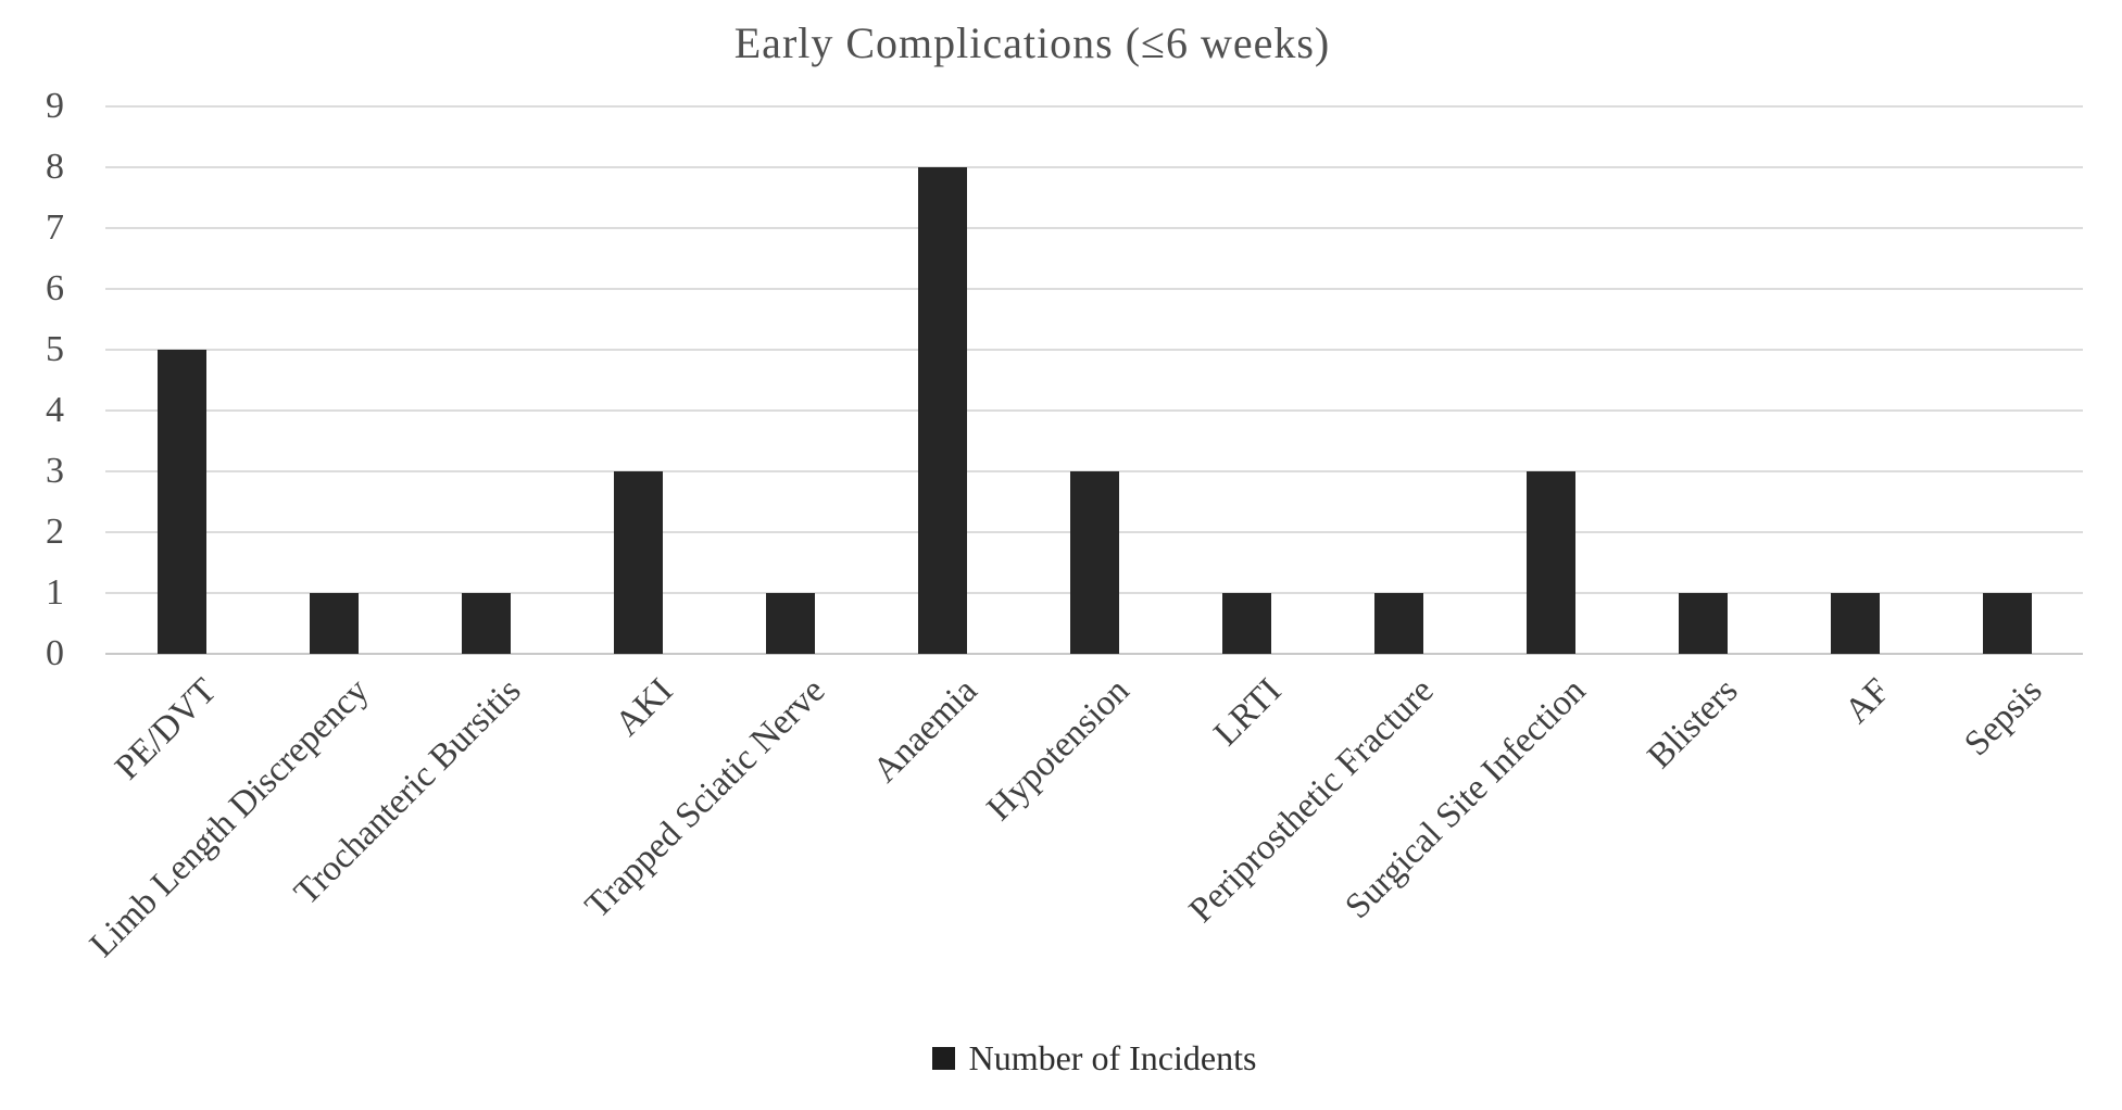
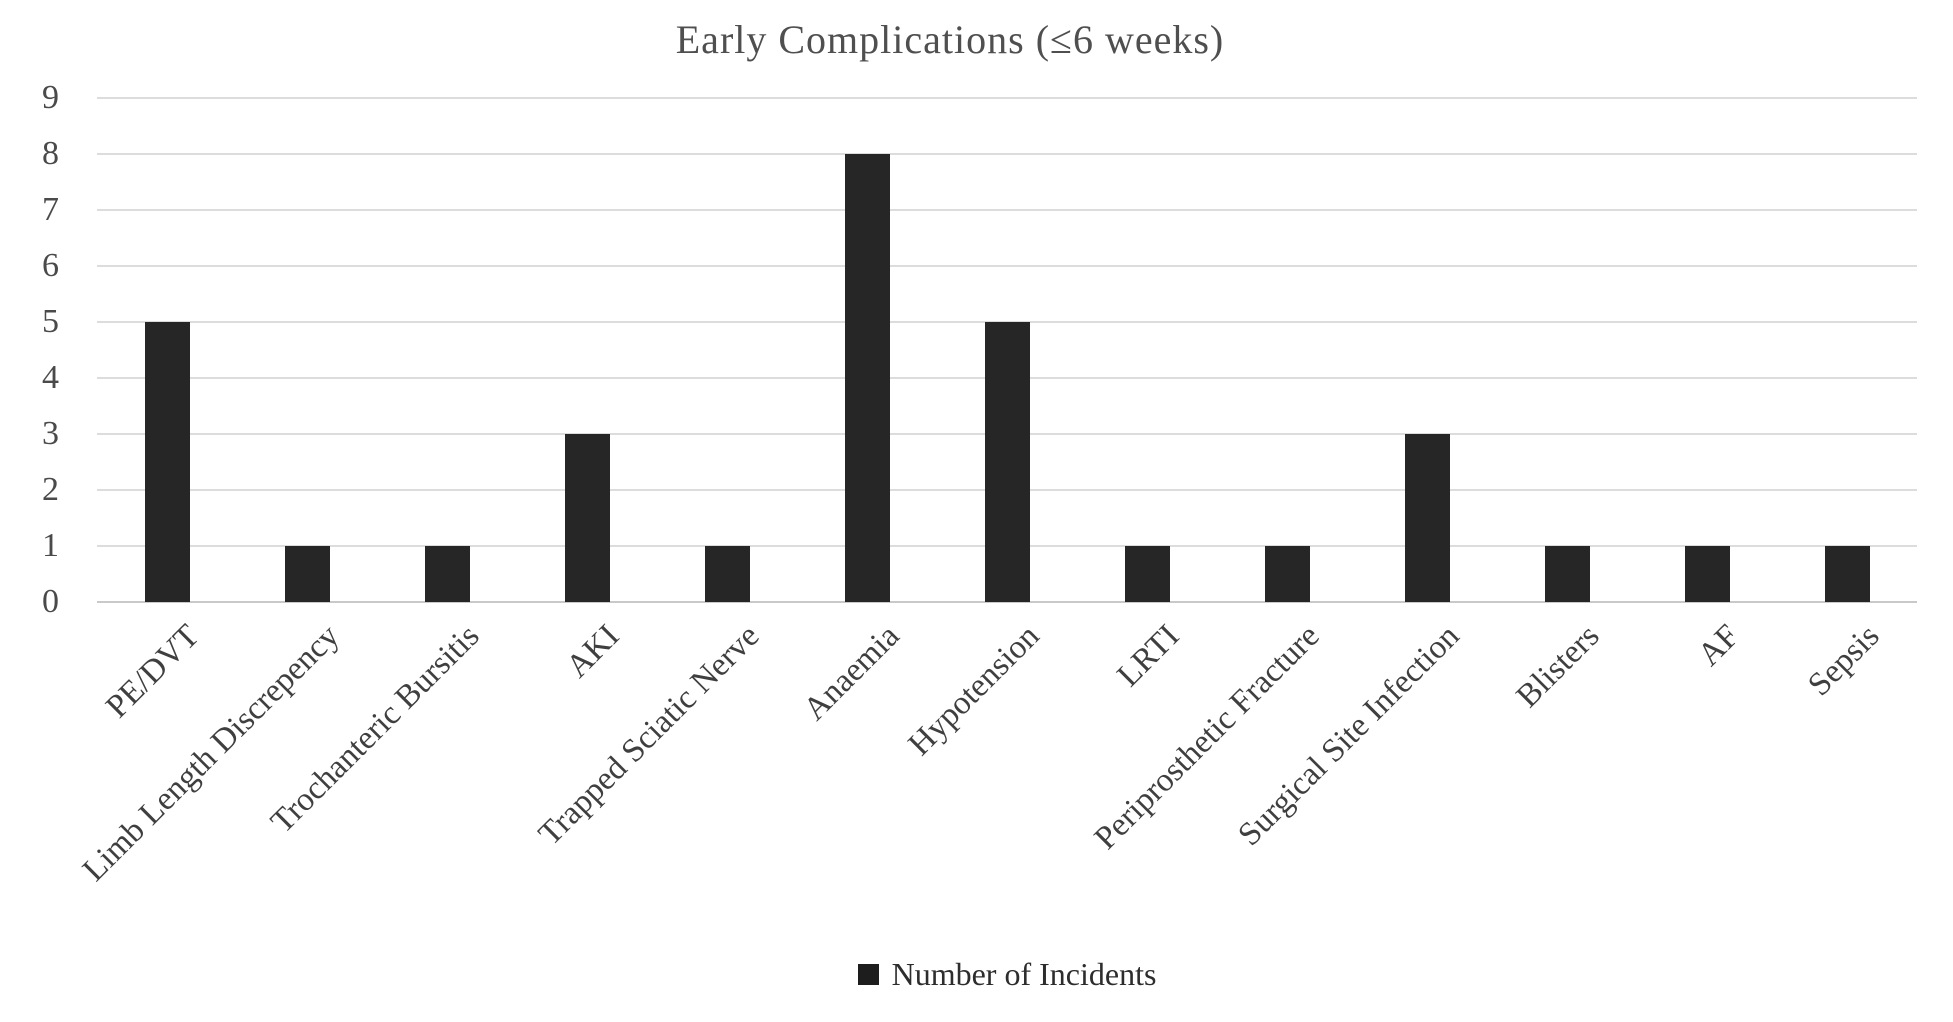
Hypotension: 3 -> 5
